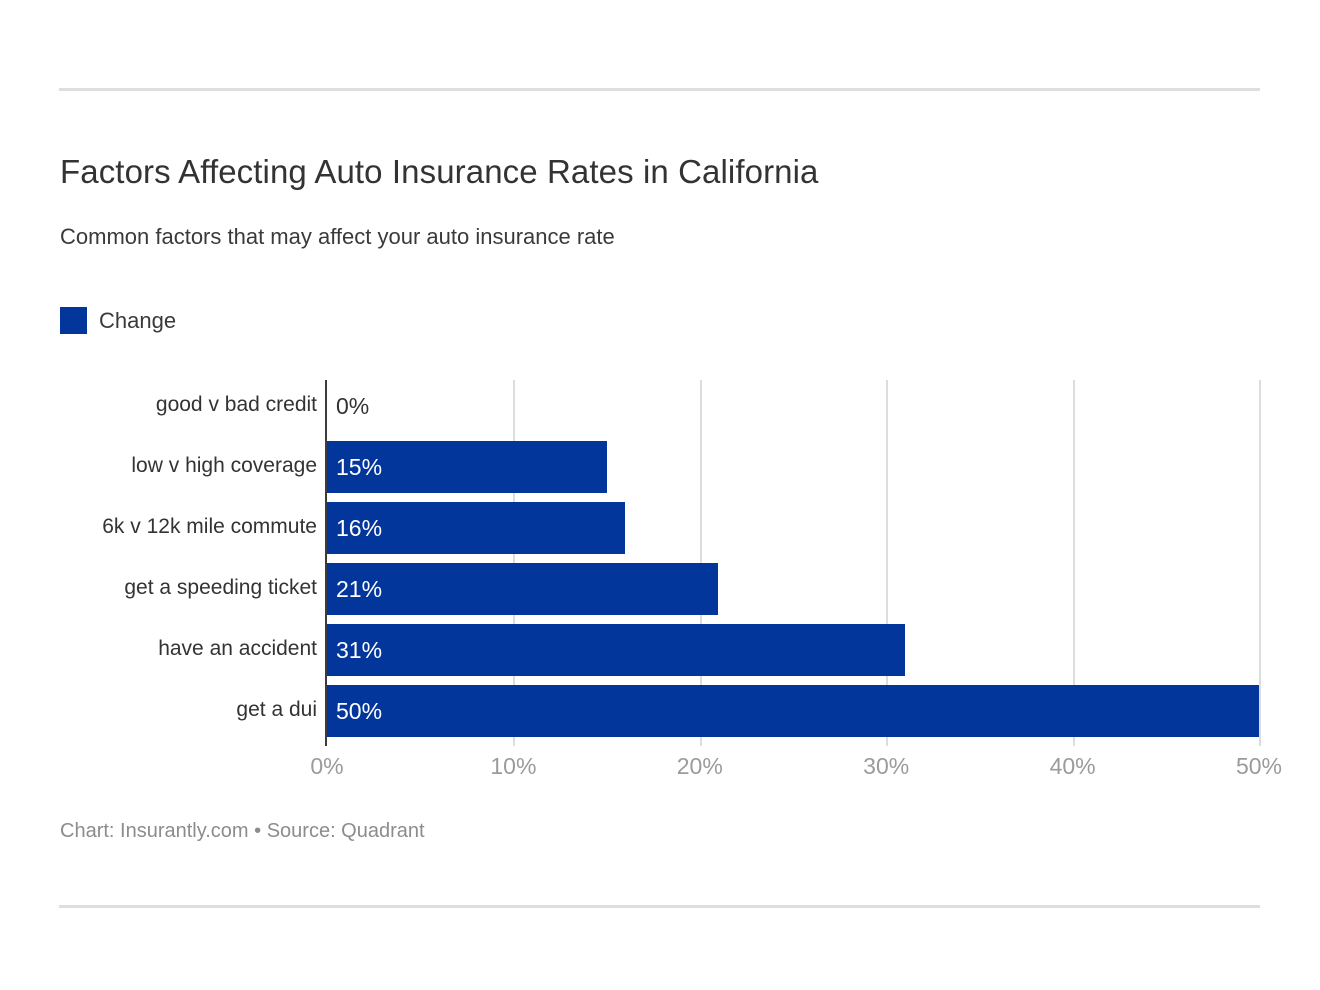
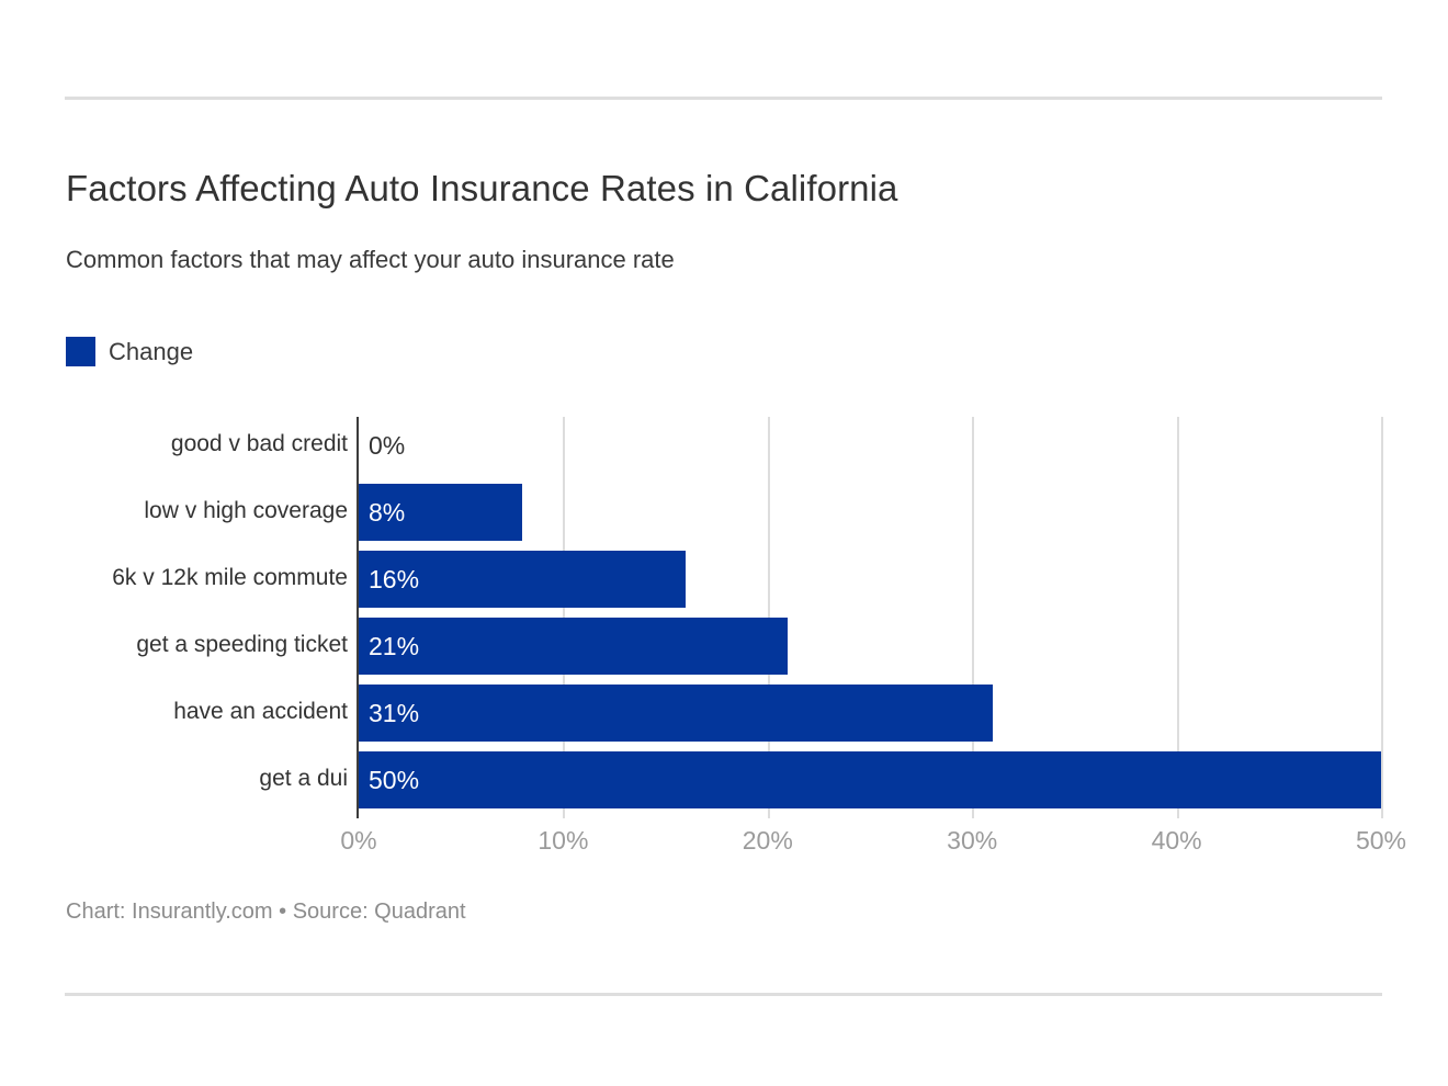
low v high coverage: 15% -> 8%
